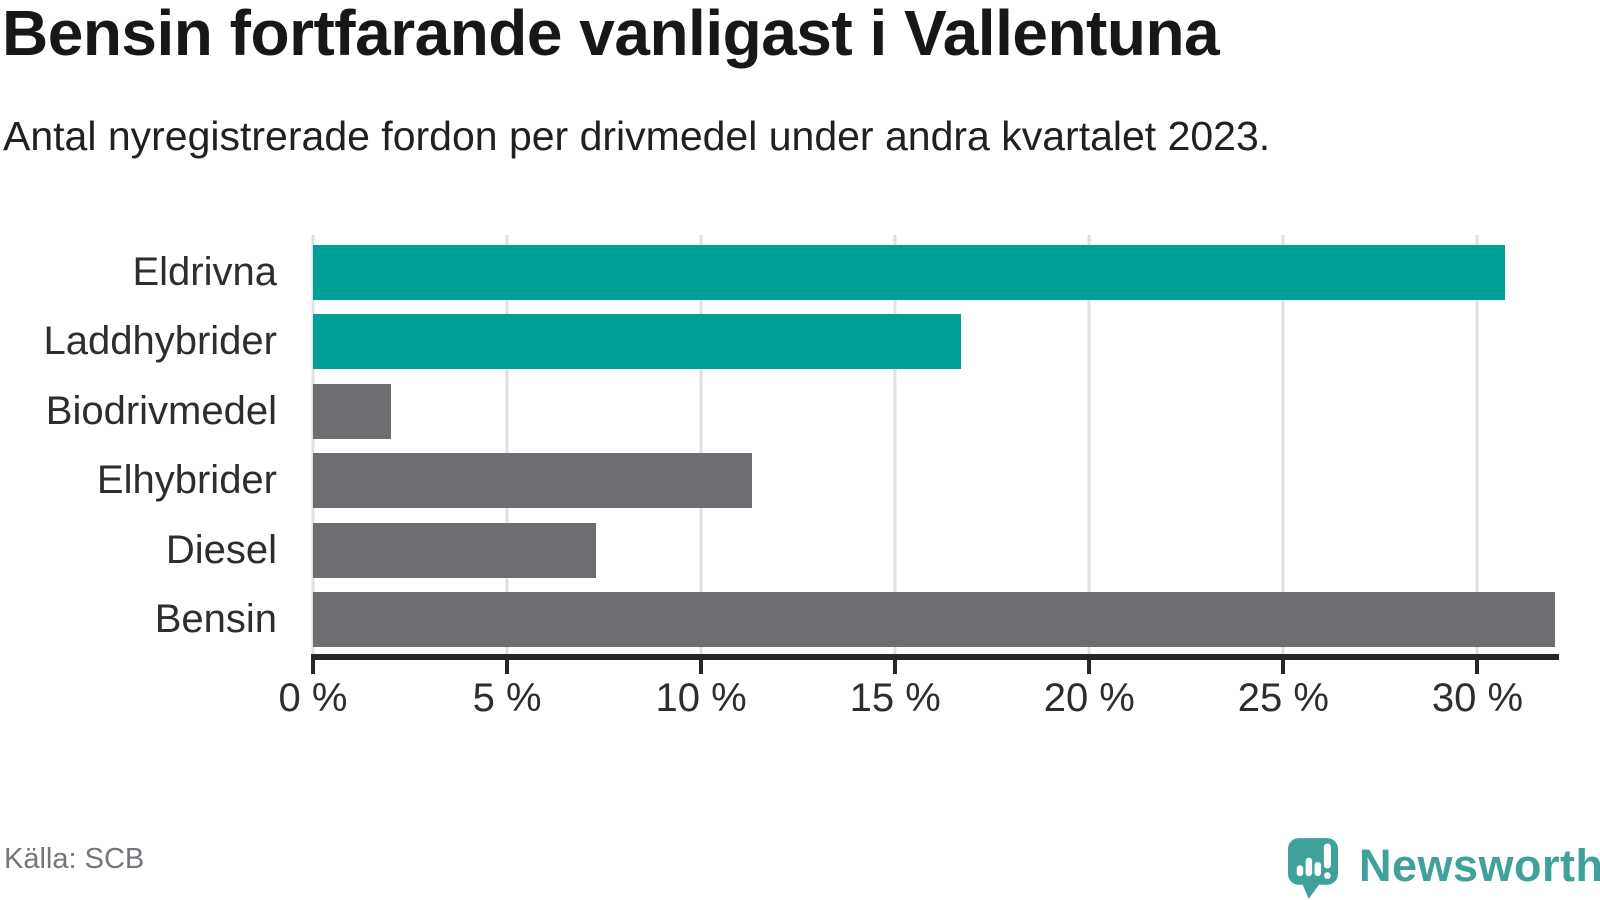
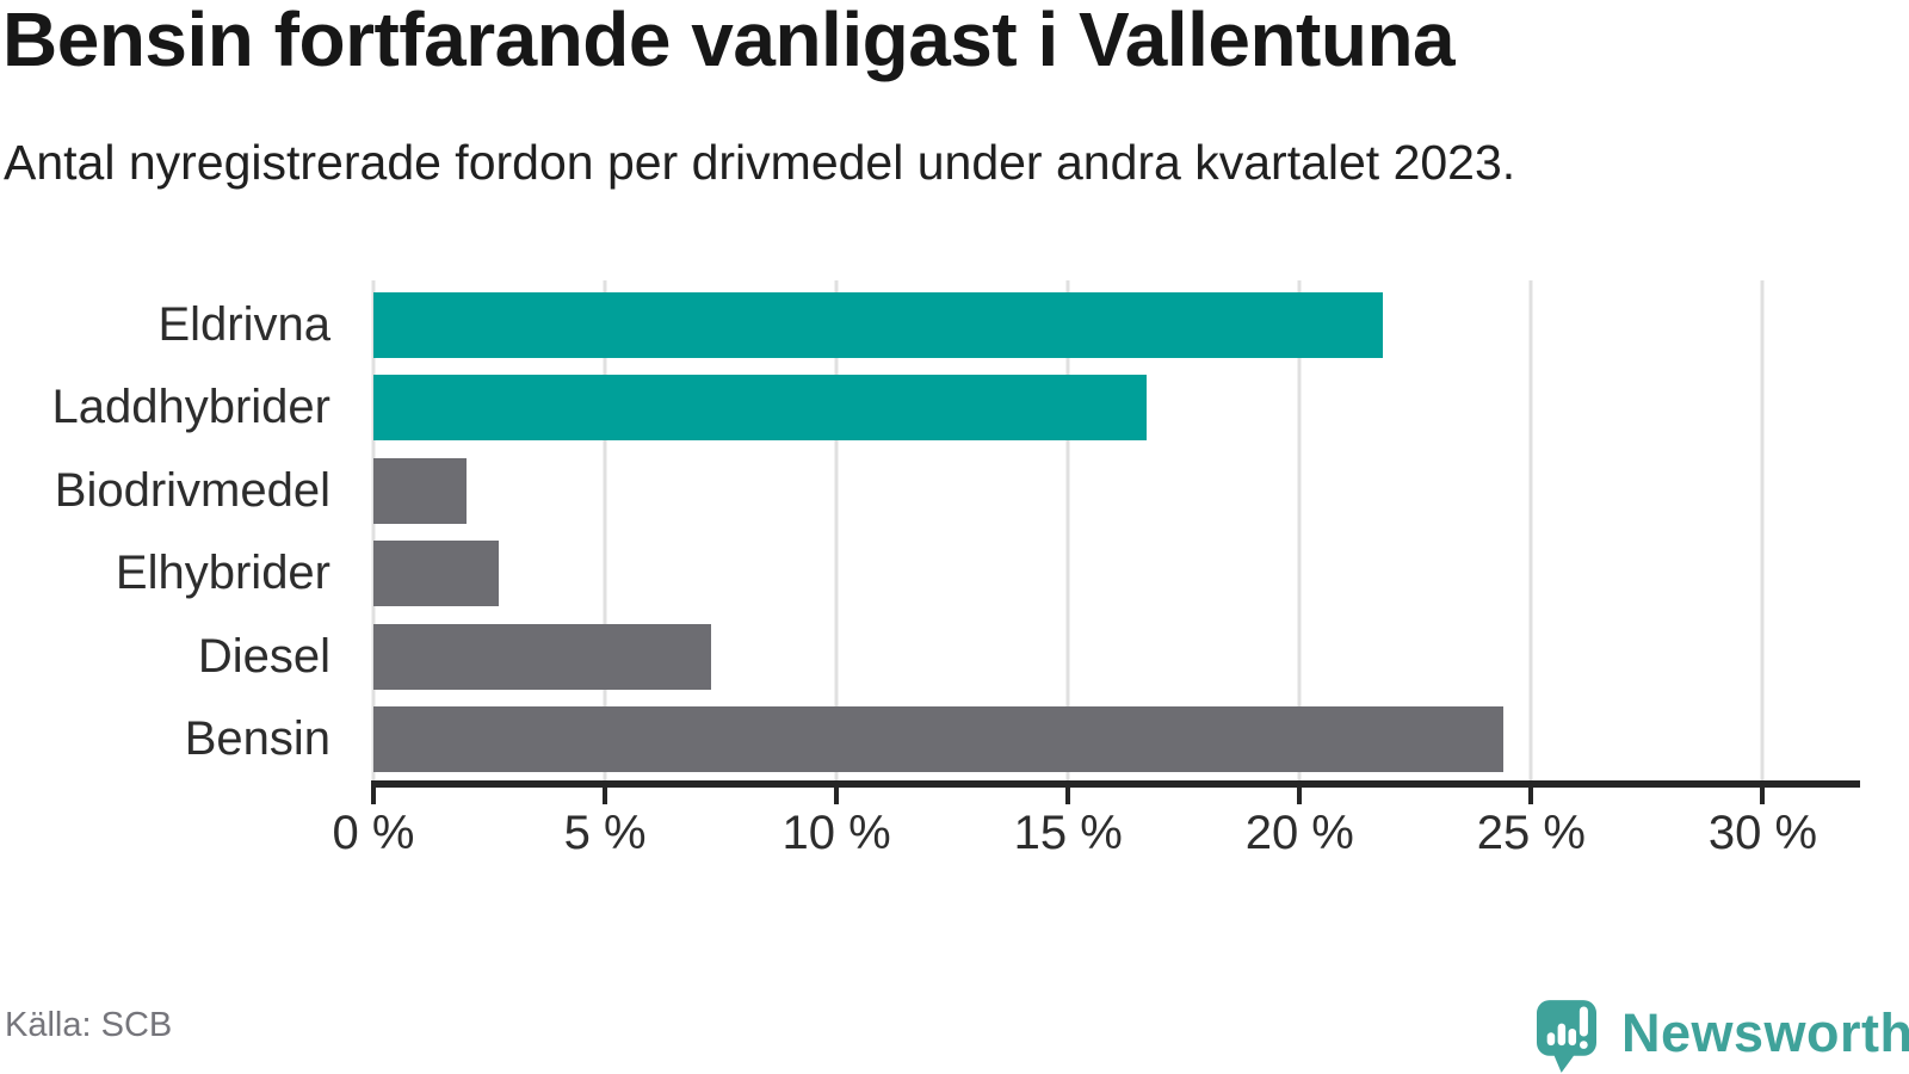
Eldrivna: 30.7% -> 21.8%
Elhybrider: 11.3% -> 2.7%
Bensin: 32.0% -> 24.4%
